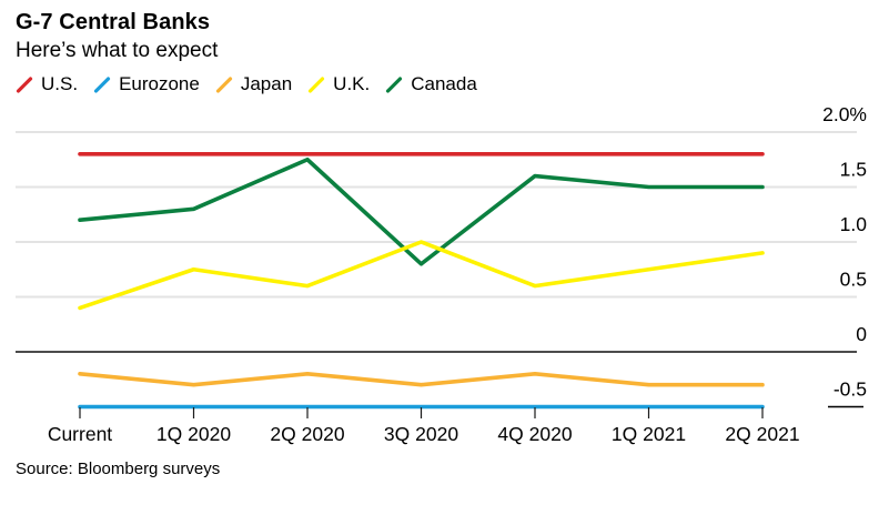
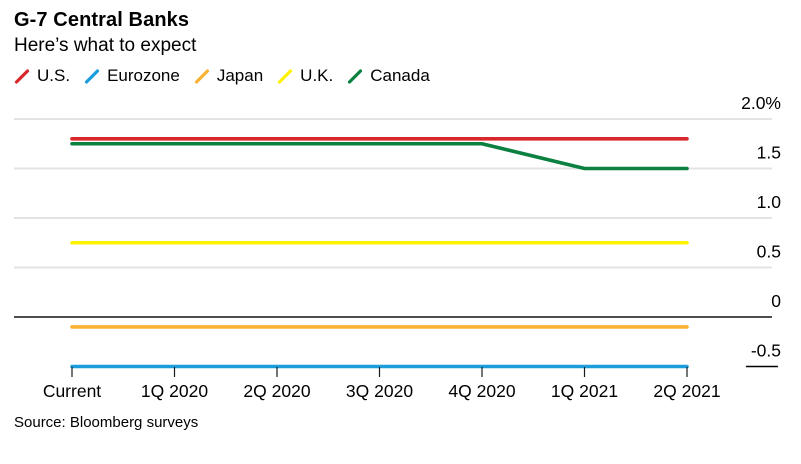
Japan/Current: -0.2% -> -0.1%
U.K./Current: 0.4% -> 0.8%
Canada/Current: 1.2% -> 1.8%
Japan/1Q 2020: -0.3% -> -0.1%
Canada/1Q 2020: 1.3% -> 1.8%
Japan/2Q 2020: -0.2% -> -0.1%
U.K./2Q 2020: 0.6% -> 0.8%
Japan/3Q 2020: -0.3% -> -0.1%
U.K./3Q 2020: 1.0% -> 0.8%
Canada/3Q 2020: 0.8% -> 1.8%
Japan/4Q 2020: -0.2% -> -0.1%
U.K./4Q 2020: 0.6% -> 0.8%
Canada/4Q 2020: 1.6% -> 1.8%
Japan/1Q 2021: -0.3% -> -0.1%
Japan/2Q 2021: -0.3% -> -0.1%
U.K./2Q 2021: 0.9% -> 0.8%
